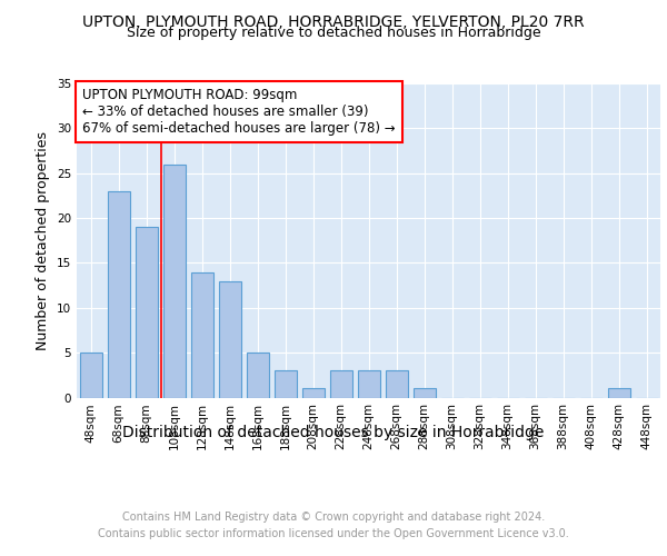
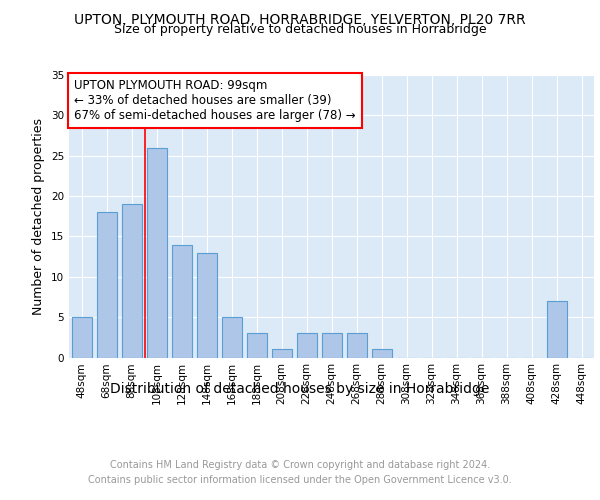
68sqm: 23 -> 18
428sqm: 1 -> 7
